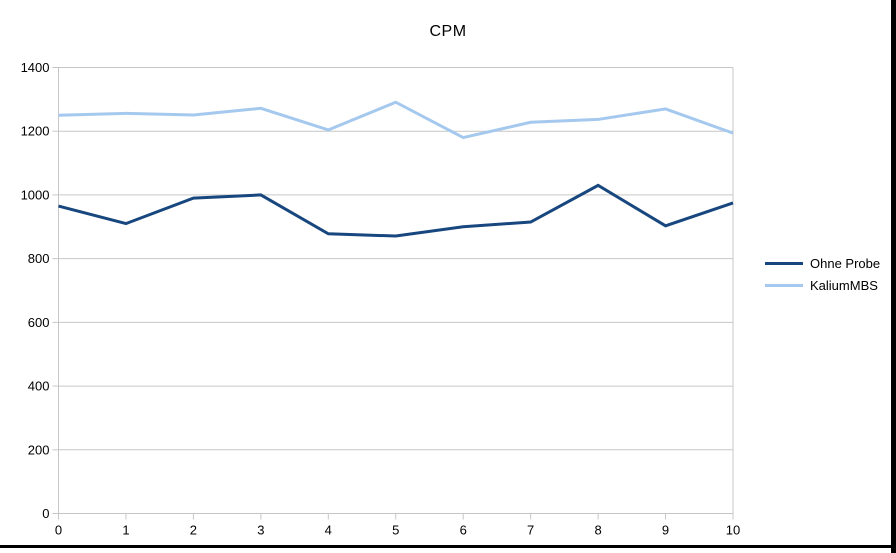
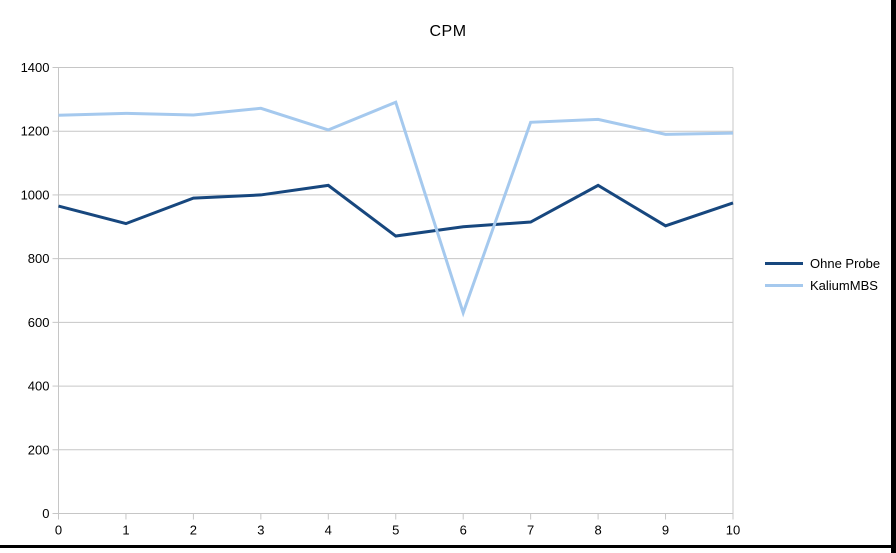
Ohne Probe/4: 880 -> 1030
KaliumMBS/6: 1180 -> 630
KaliumMBS/9: 1270 -> 1190
